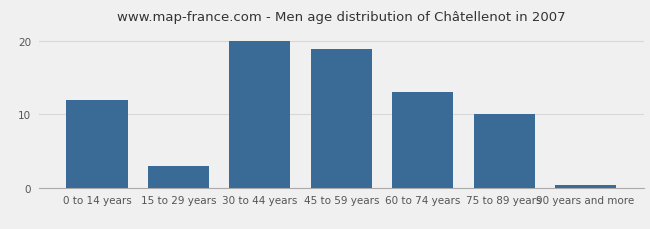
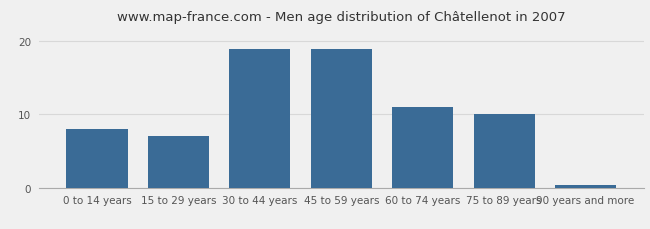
0 to 14 years: 12.0 -> 8.0
15 to 29 years: 3.0 -> 7.0
30 to 44 years: 20.0 -> 19.0
60 to 74 years: 13.0 -> 11.0
